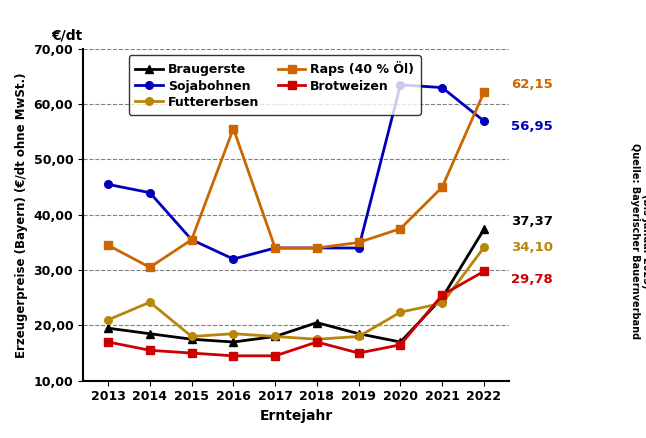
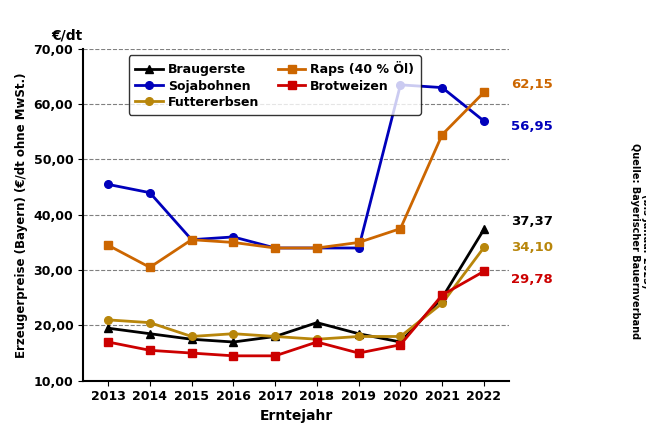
Futtererbsen/2014: 24,2 -> 20,5
Sojabohnen/2016: 32,0 -> 36,0
Raps (40 % Öl)/2016: 55,6 -> 35,0
Futtererbsen/2020: 22,4 -> 18,0
Raps (40 % Öl)/2021: 45,0 -> 54,5
